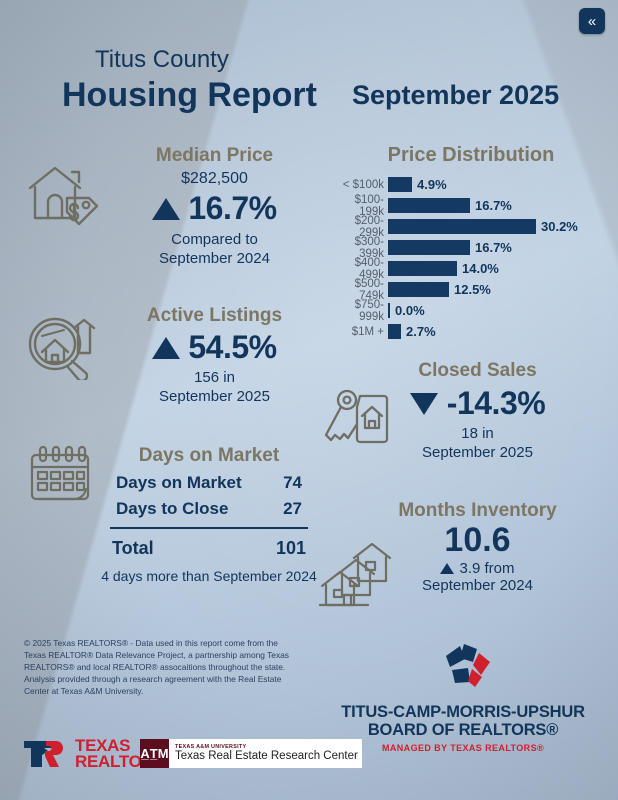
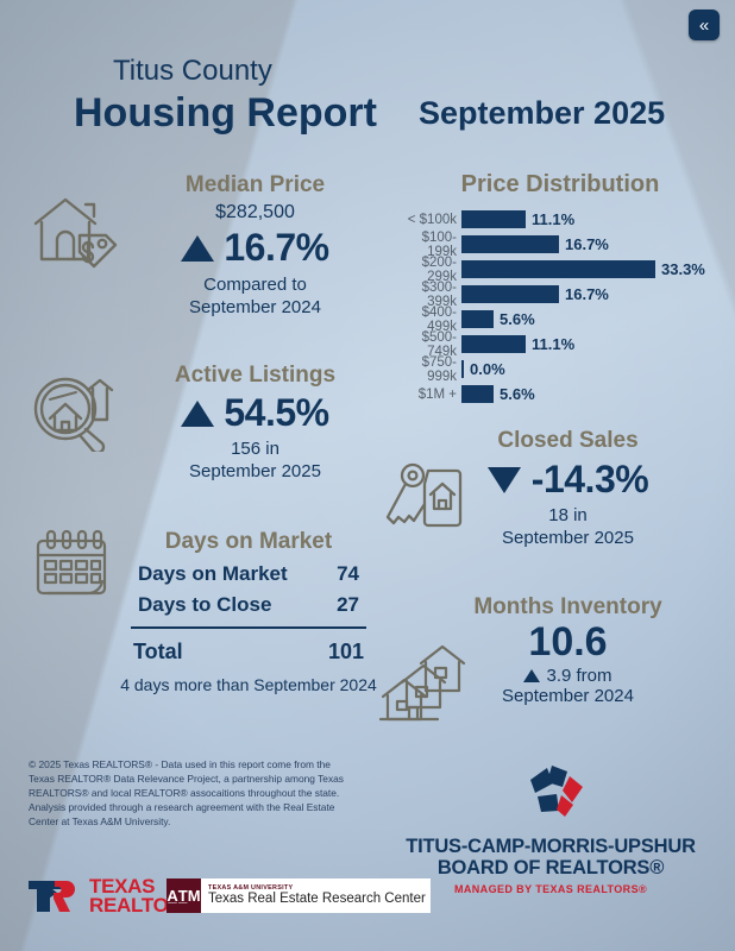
< $100k: 4.9% -> 11.1%
$200-299k: 30.2% -> 33.3%
$400-499k: 14.0% -> 5.6%
$500-749k: 12.5% -> 11.1%
$1M +: 2.7% -> 5.6%
